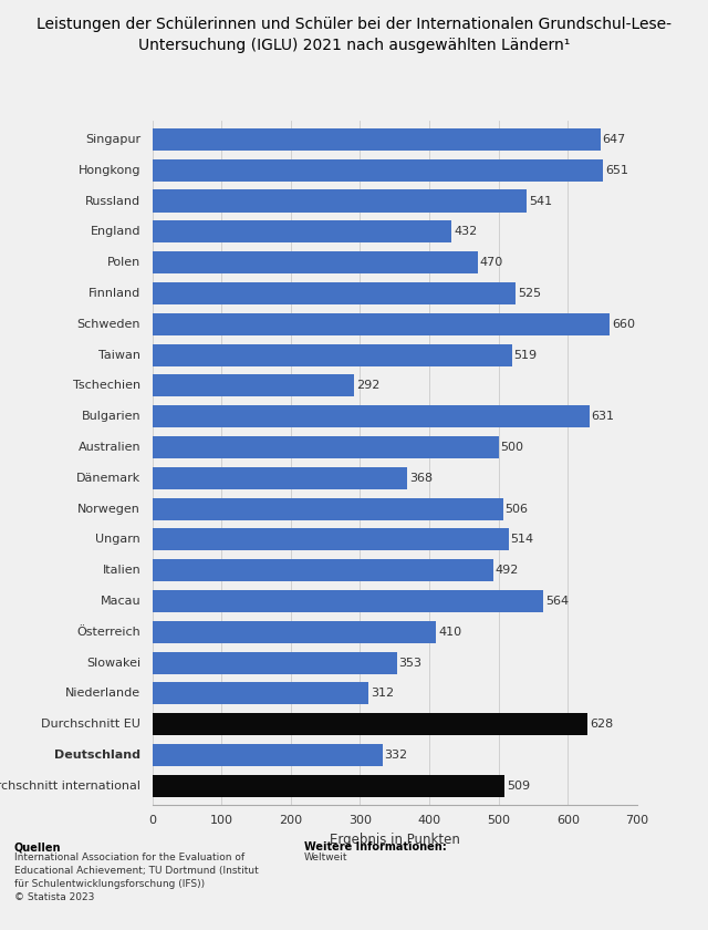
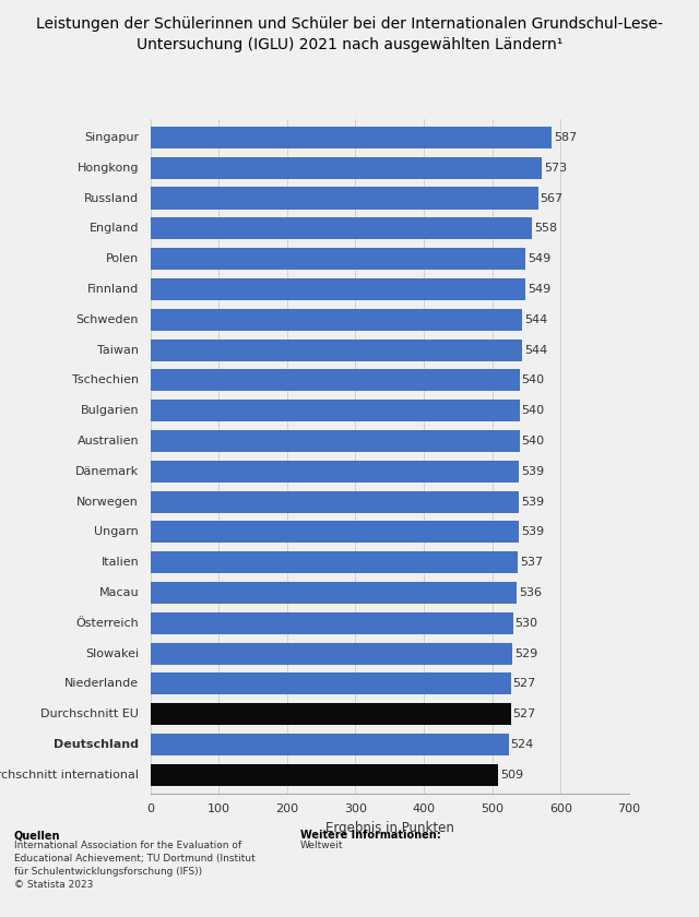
Singapur: 647 -> 587
Hongkong: 651 -> 573
Russland: 541 -> 567
England: 432 -> 558
Polen: 470 -> 549
Finnland: 525 -> 549
Schweden: 660 -> 544
Taiwan: 519 -> 544
Tschechien: 292 -> 540
Bulgarien: 631 -> 540
Australien: 500 -> 540
Dänemark: 368 -> 539
Norwegen: 506 -> 539
Ungarn: 514 -> 539
Italien: 492 -> 537
Macau: 564 -> 536
Österreich: 410 -> 530
Slowakei: 353 -> 529
Niederlande: 312 -> 527
Durchschnitt EU: 628 -> 527
Deutschland: 332 -> 524
